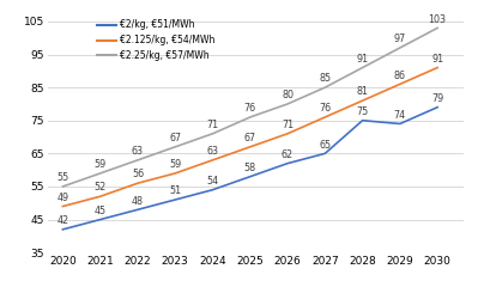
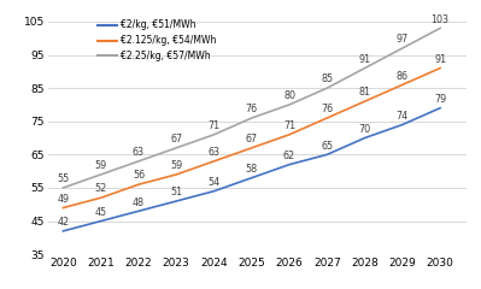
€2/kg, €51/MWh/2028: 75 -> 70
